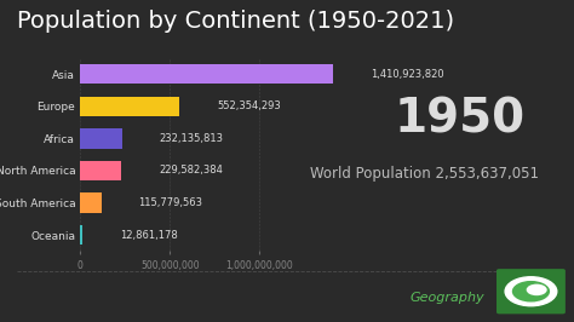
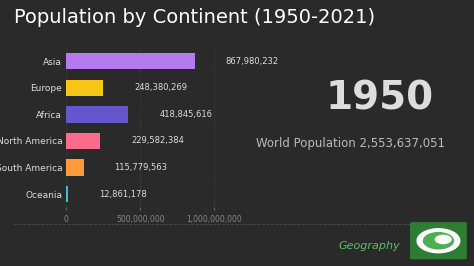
Asia: 1,410,923,820 -> 867,980,232
Europe: 552,354,293 -> 248,380,269
Africa: 232,135,813 -> 418,845,616
